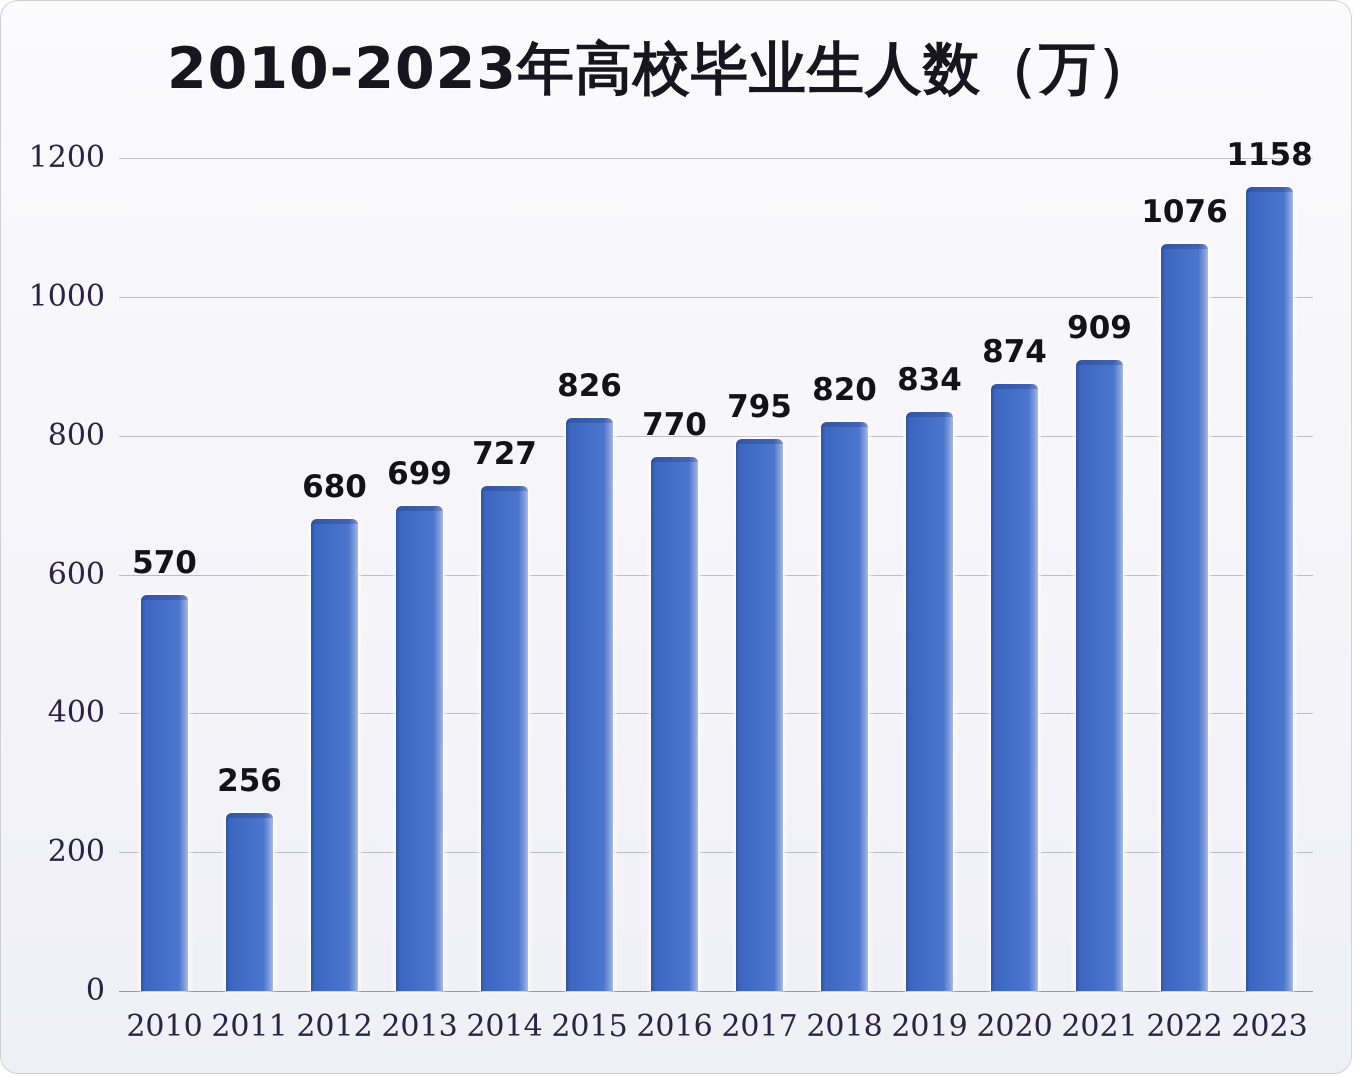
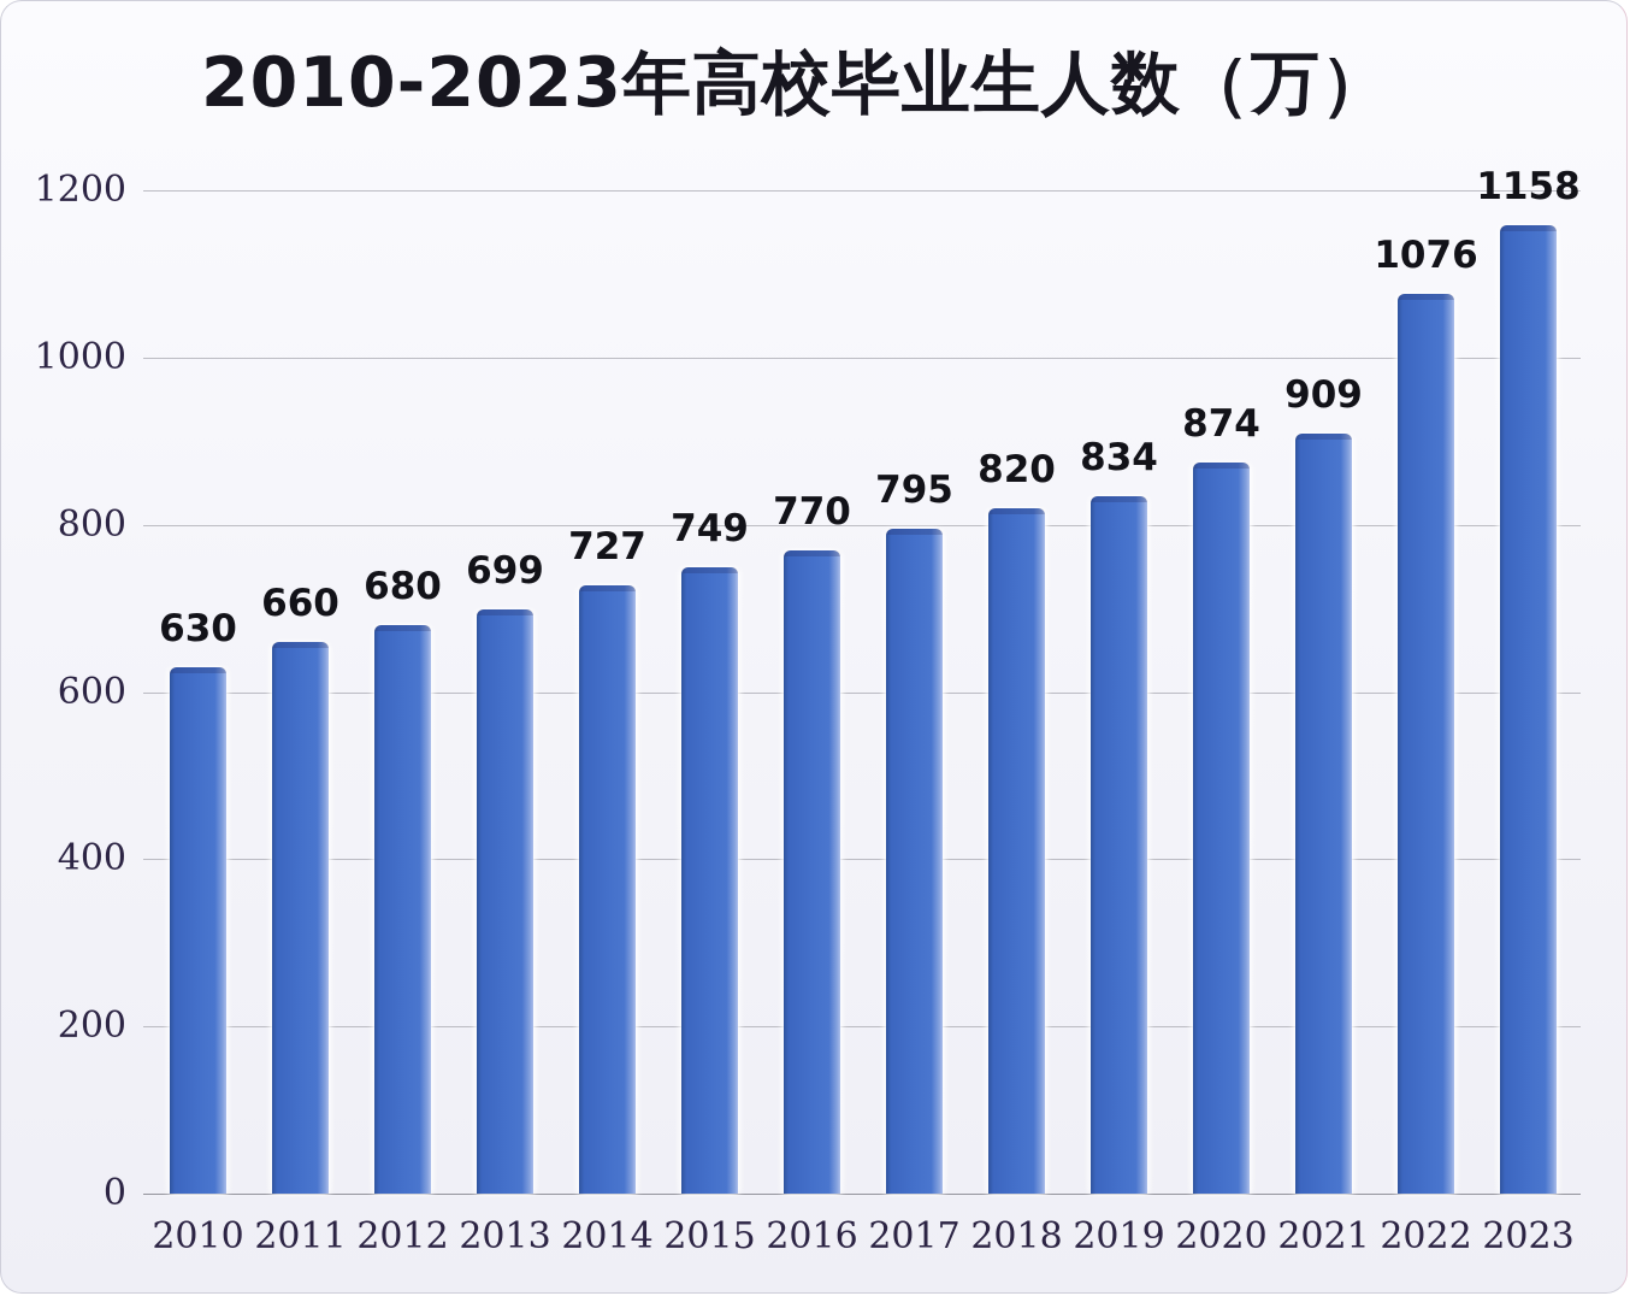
2010: 570 -> 630
2011: 256 -> 660
2015: 826 -> 749
